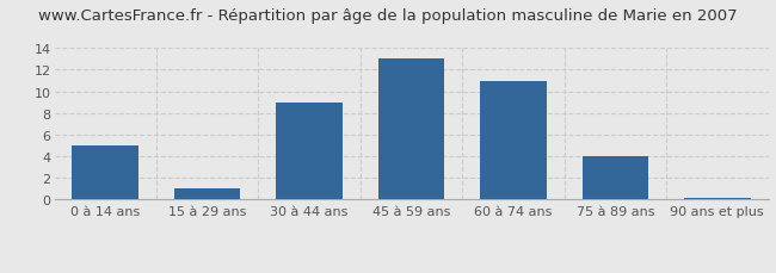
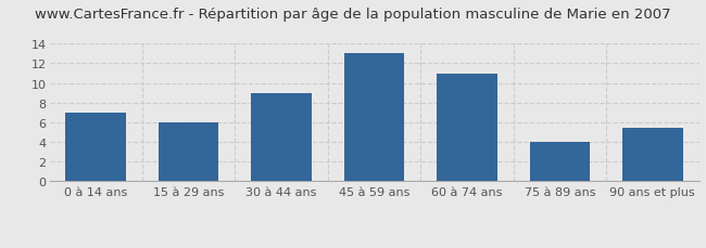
0 à 14 ans: 5.0 -> 7.0
15 à 29 ans: 1.0 -> 6.0
90 ans et plus: 0.1 -> 5.4
